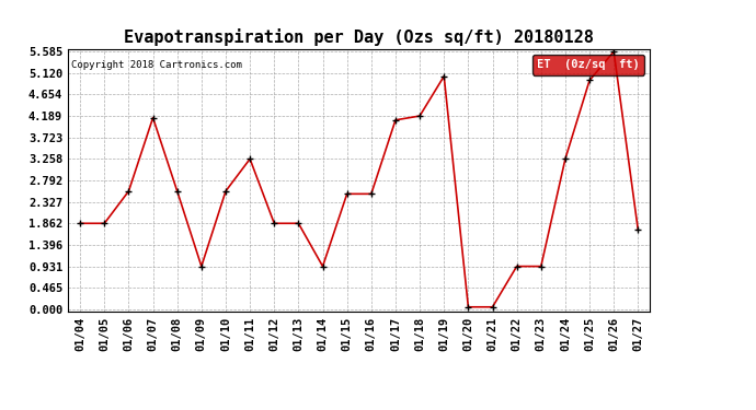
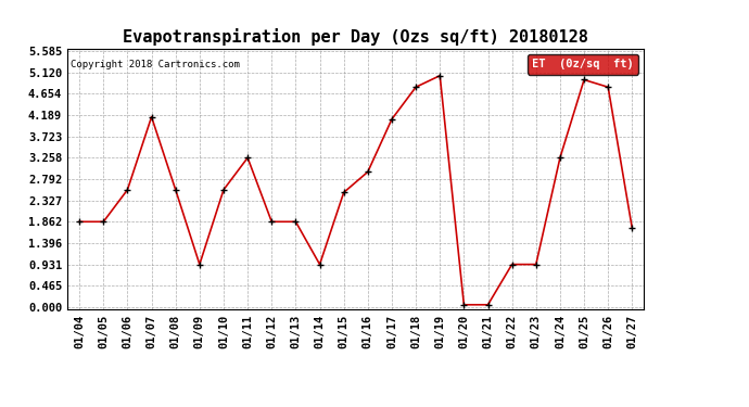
01/16: 2.50 -> 2.95
01/18: 4.19 -> 4.80
01/26: 5.58 -> 4.80
